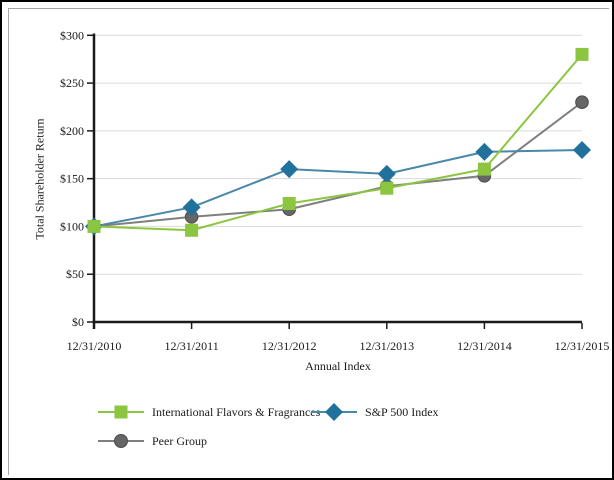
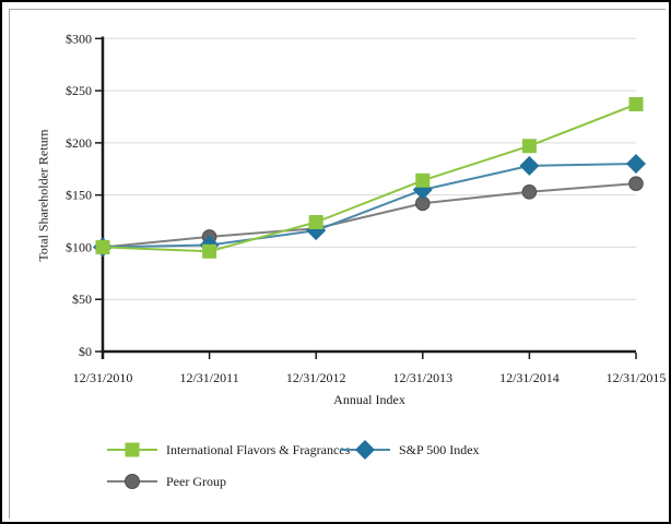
S&P 500 Index/12/31/2011: $120 -> $100
S&P 500 Index/12/31/2012: $160 -> $120
International Flavors & Fragrances/12/31/2013: $140 -> $160
International Flavors & Fragrances/12/31/2014: $160 -> $200
International Flavors & Fragrances/12/31/2015: $280 -> $240
Peer Group/12/31/2015: $230 -> $160
